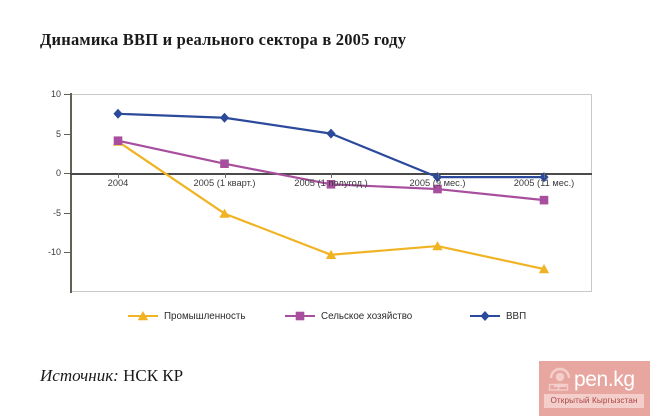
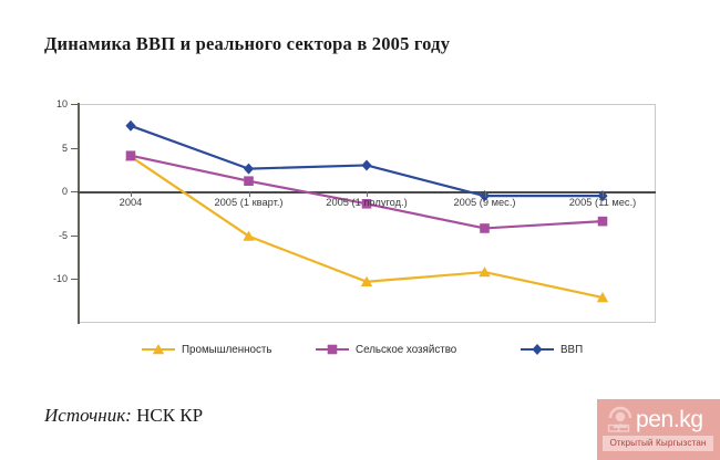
ВВП/2005 (1 кварт.): 7 -> 3
ВВП/2005 (1 полугод.): 5 -> 3
Сельское хозяйство/2005 (9 мес.): -2 -> -4
